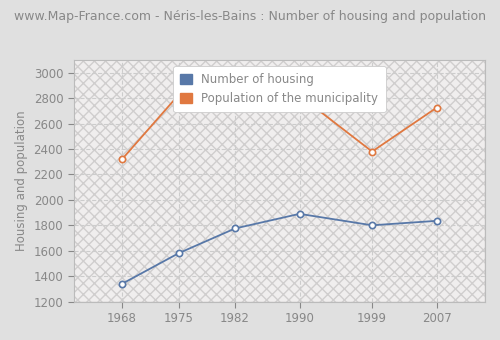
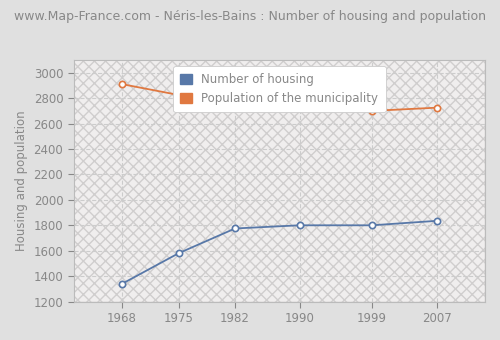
Population of the municipality/1968: 2320 -> 2910
Number of housing/1990: 1890 -> 1800
Population of the municipality/1999: 2380 -> 2700
